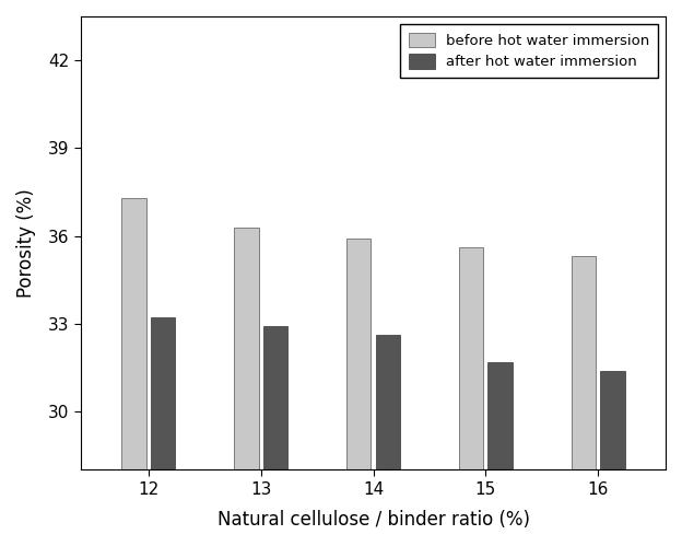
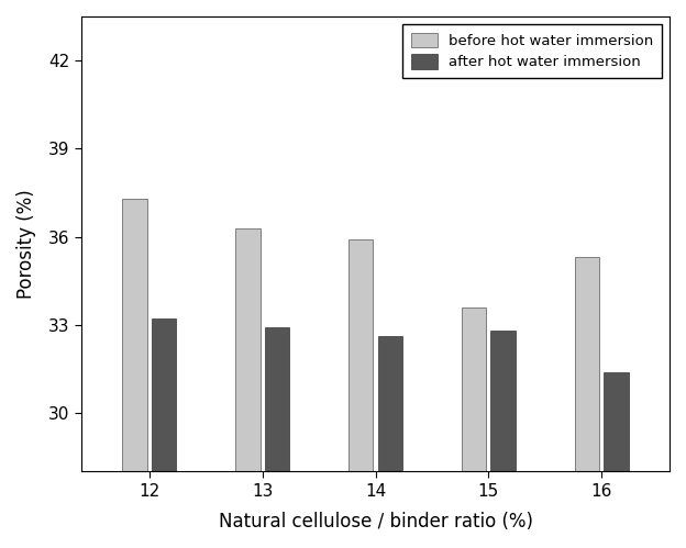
before hot water immersion/15: 35.6 -> 33.6
after hot water immersion/15: 31.7 -> 32.8
